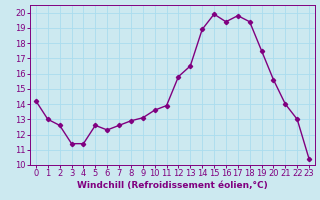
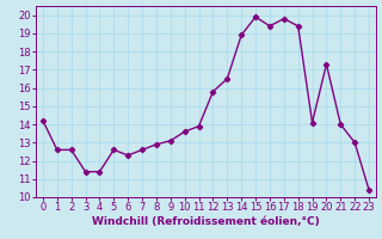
1: 13.0 -> 12.6
19: 17.5 -> 14.1
20: 15.6 -> 17.3
